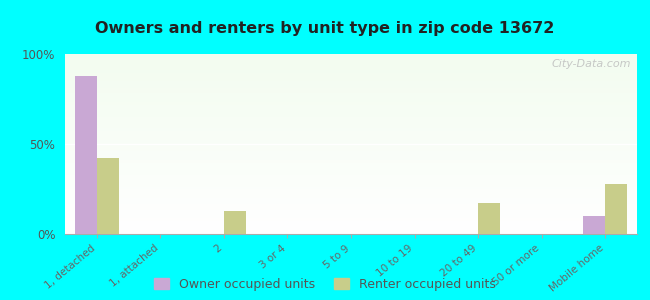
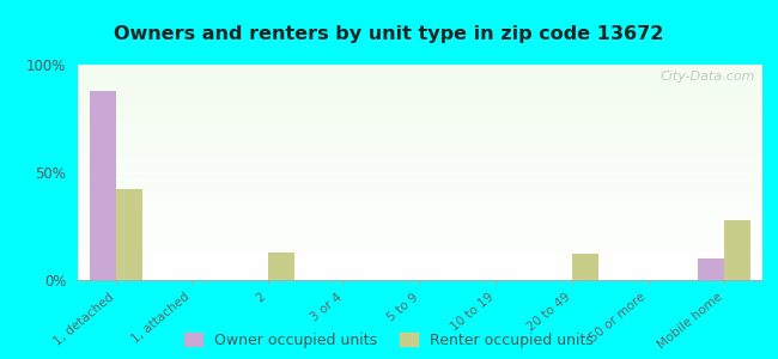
Renter occupied units/20 to 49: 17% -> 12%
